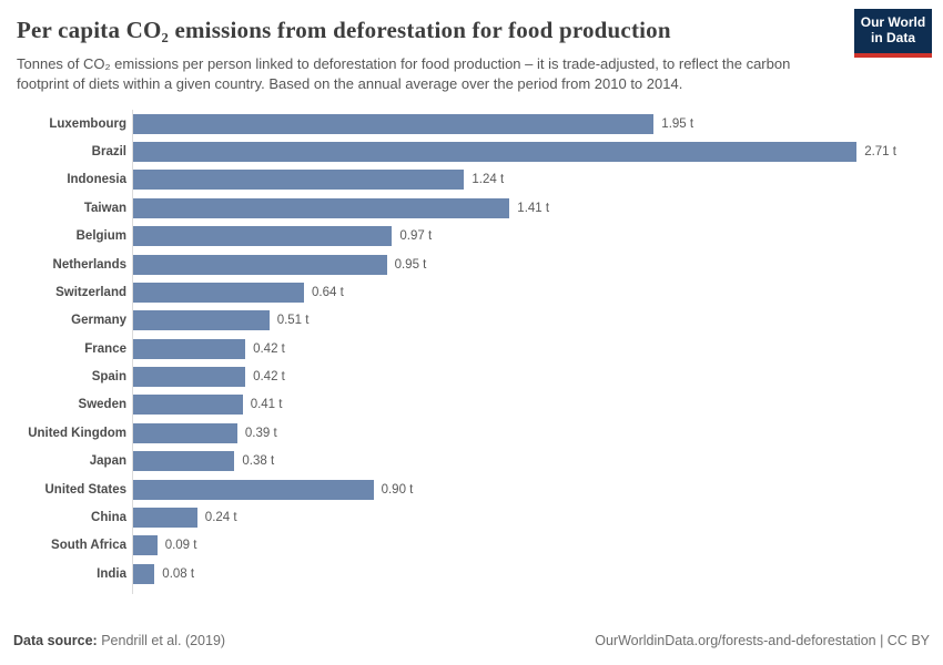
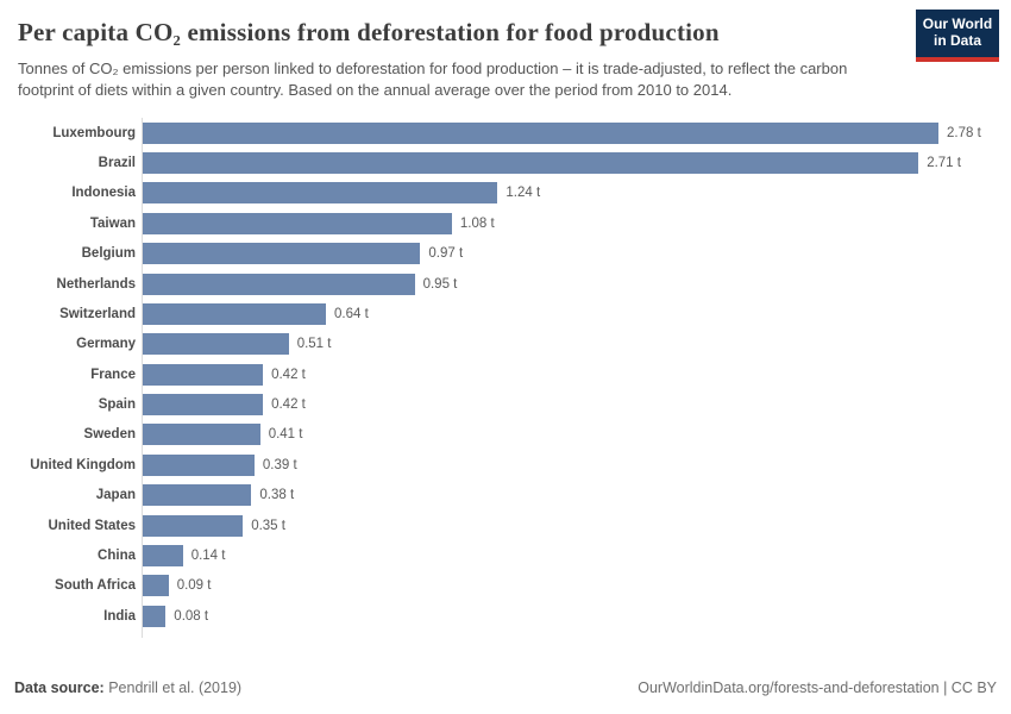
Luxembourg: 1.95 -> 2.78
Taiwan: 1.41 -> 1.08
United States: 0.90 -> 0.35
China: 0.24 -> 0.14
